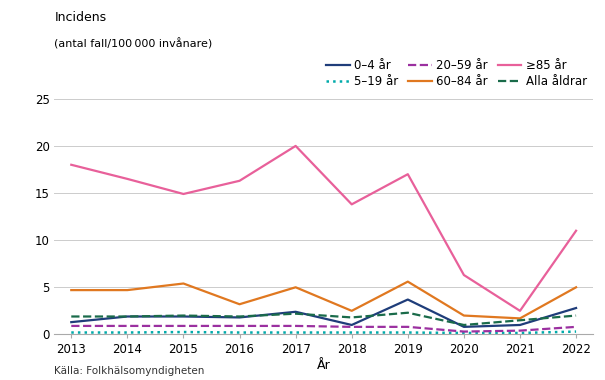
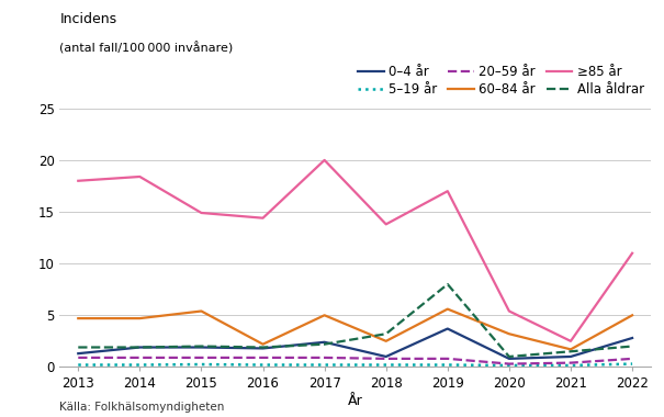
≥85 år/2014: 16.5 -> 18.4
60–84 år/2016: 3.2 -> 2.2
≥85 år/2016: 16.3 -> 14.4
Alla åldrar/2018: 1.8 -> 3.2
Alla åldrar/2019: 2.3 -> 8.0
60–84 år/2020: 2.0 -> 3.2
≥85 år/2020: 6.3 -> 5.4
